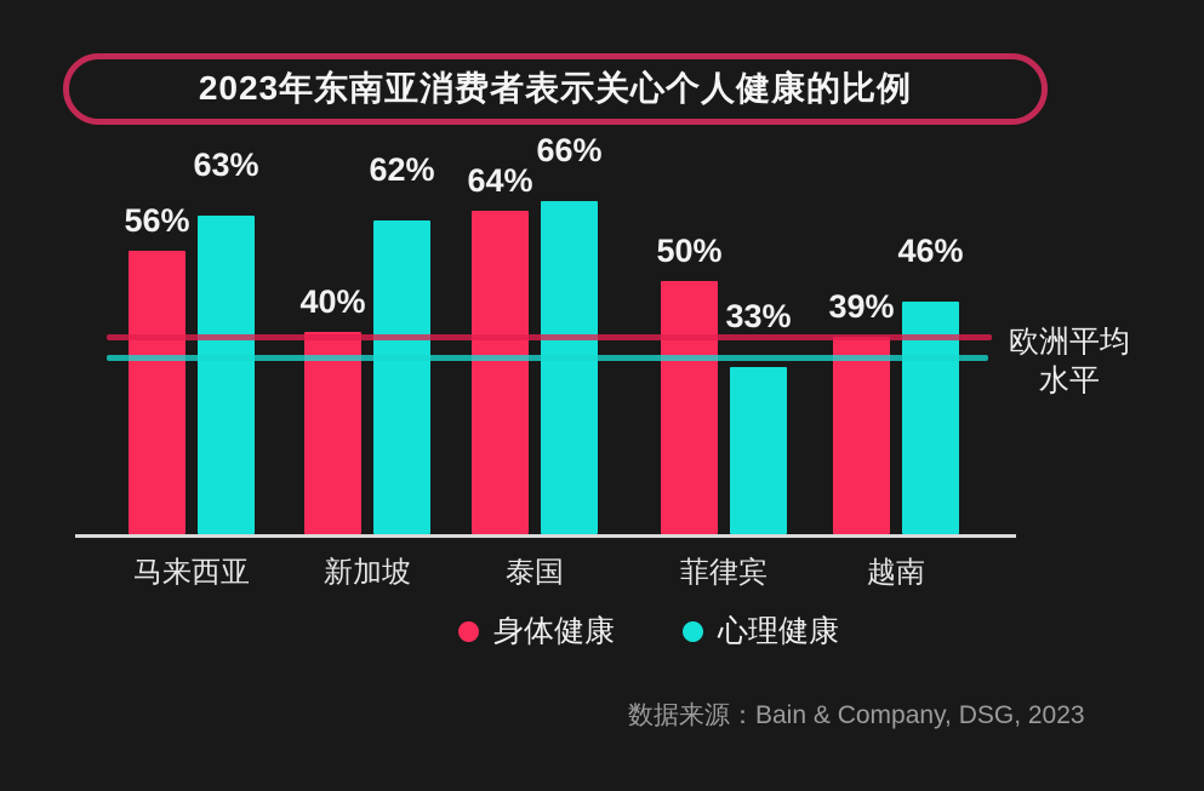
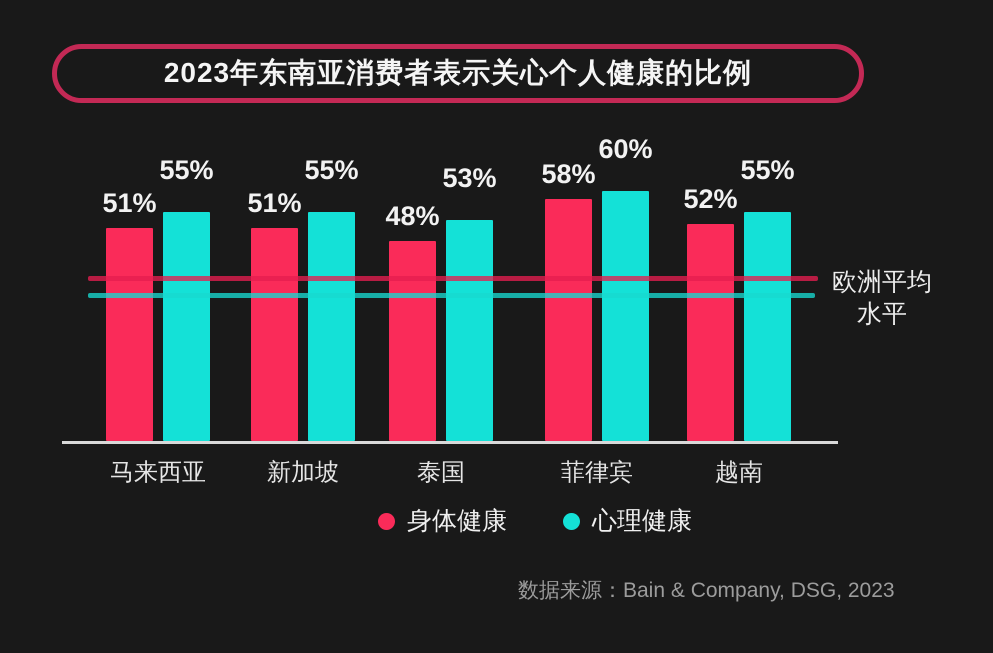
身体健康/马来西亚: 56% -> 51%
心理健康/马来西亚: 63% -> 55%
身体健康/新加坡: 40% -> 51%
心理健康/新加坡: 62% -> 55%
身体健康/泰国: 64% -> 48%
心理健康/泰国: 66% -> 53%
身体健康/菲律宾: 50% -> 58%
心理健康/菲律宾: 33% -> 60%
身体健康/越南: 39% -> 52%
心理健康/越南: 46% -> 55%
